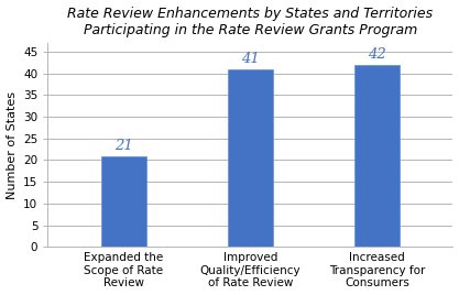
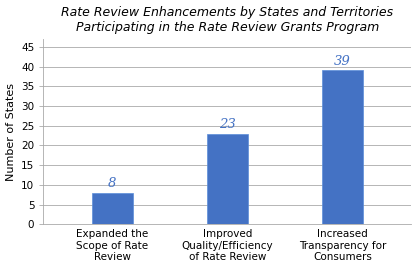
Expanded the Scope of Rate Review: 21 -> 8
Improved Quality/Efficiency of Rate Review: 41 -> 23
Increased Transparency for Consumers: 42 -> 39
